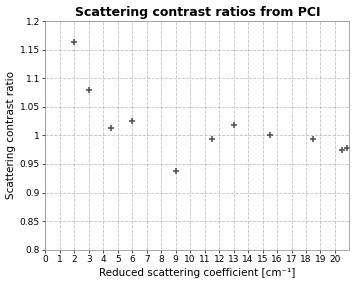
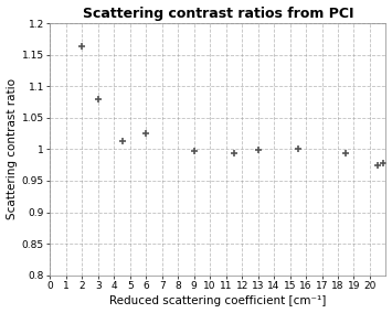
9: 0.938 -> 0.997
13: 1.018 -> 0.999
